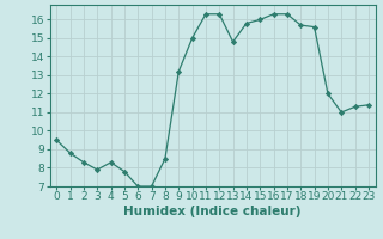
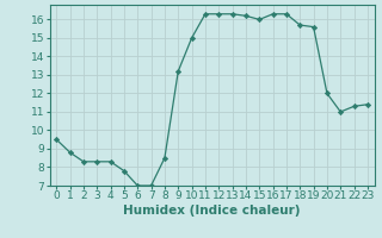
3: 7.9 -> 8.3
13: 14.8 -> 16.3
14: 15.8 -> 16.2
